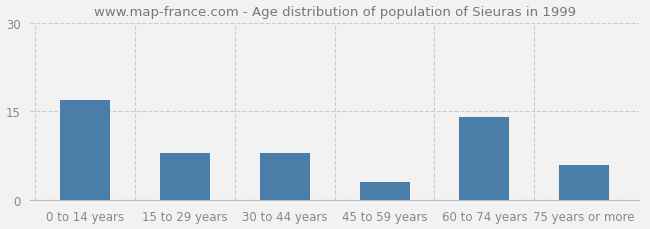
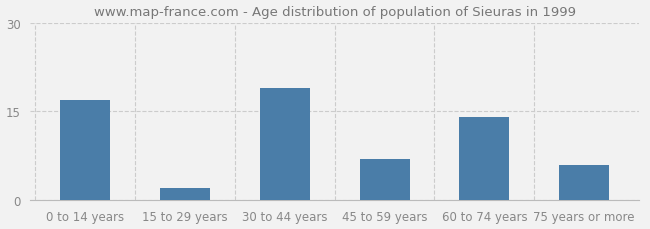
15 to 29 years: 8 -> 2
30 to 44 years: 8 -> 19
45 to 59 years: 3 -> 7
